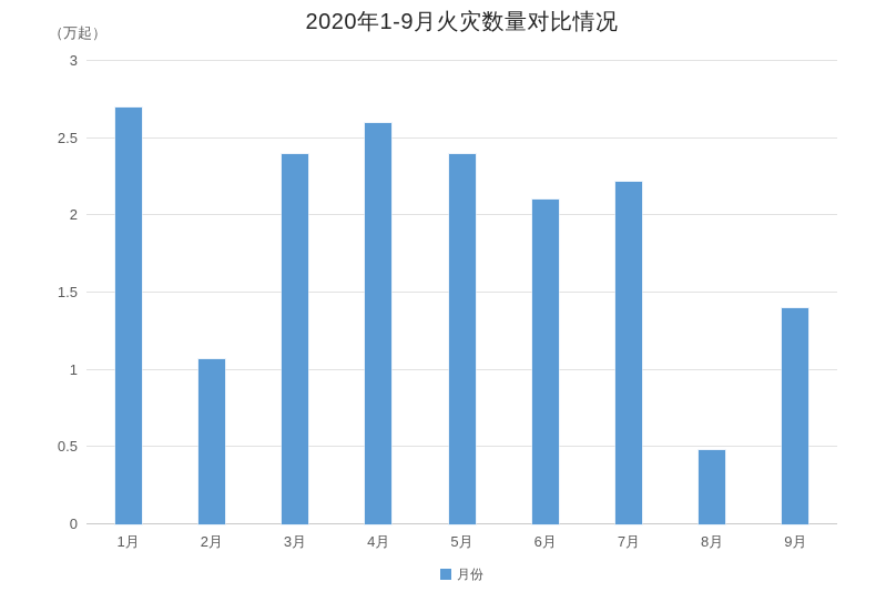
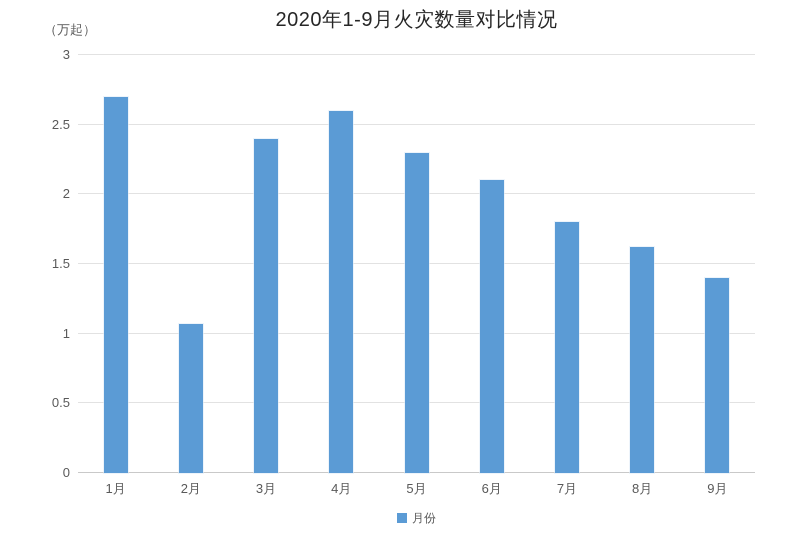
5月: 2.40 -> 2.30
7月: 2.22 -> 1.80
8月: 0.48 -> 1.62
